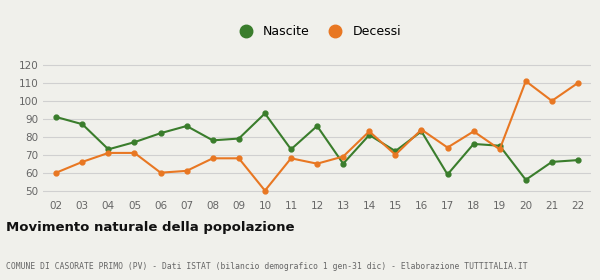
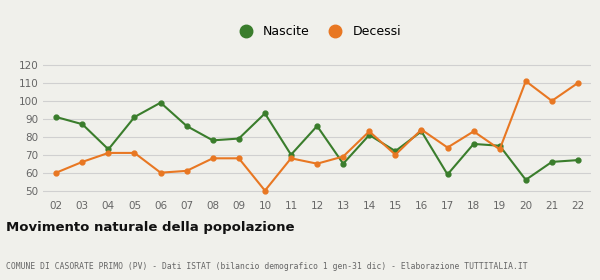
Nascite/05: 77 -> 91
Nascite/06: 82 -> 99
Nascite/11: 73 -> 70
